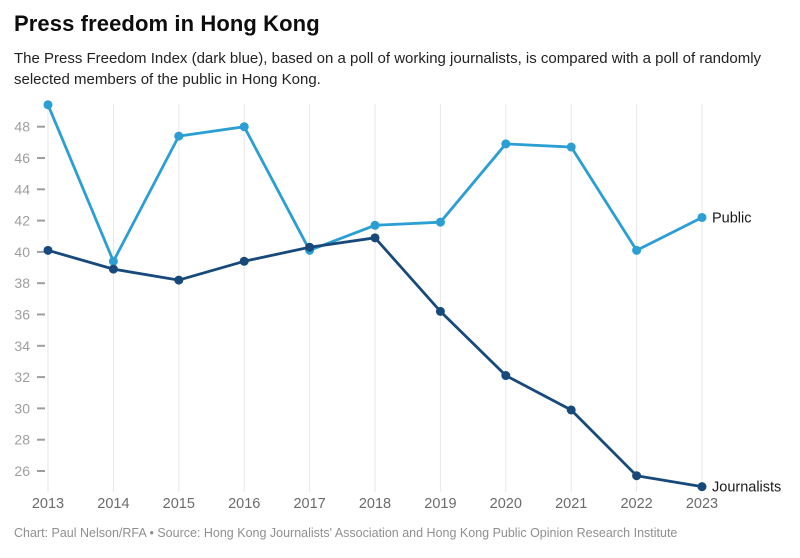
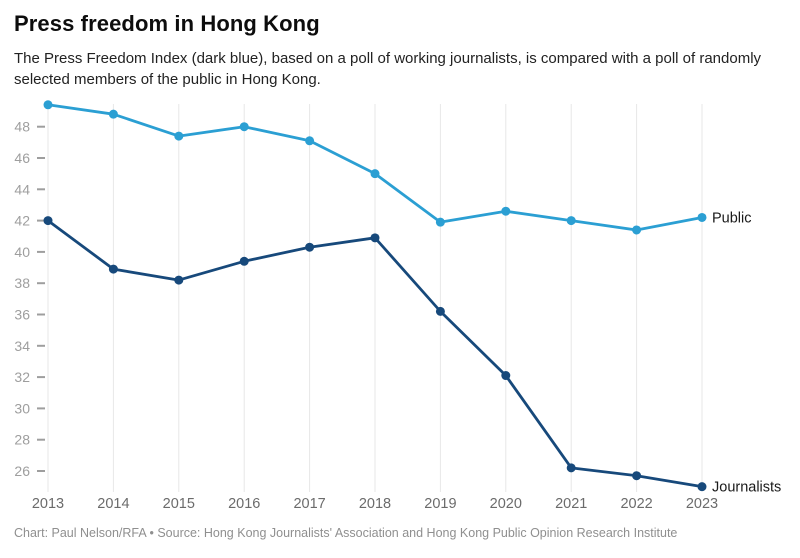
Journalists/2013: 40.1 -> 42.0
Public/2014: 39.4 -> 48.8
Public/2017: 40.1 -> 47.1
Public/2018: 41.7 -> 45.0
Public/2020: 46.9 -> 42.6
Public/2021: 46.7 -> 42.0
Journalists/2021: 29.9 -> 26.2
Public/2022: 40.1 -> 41.4
